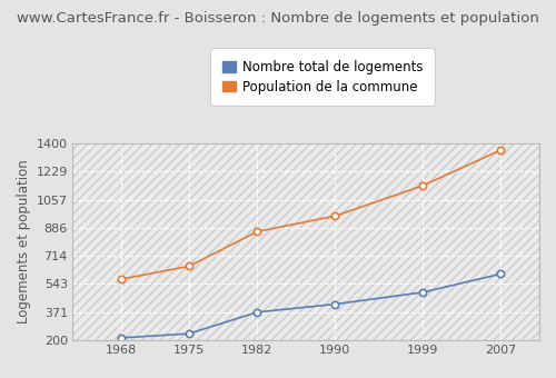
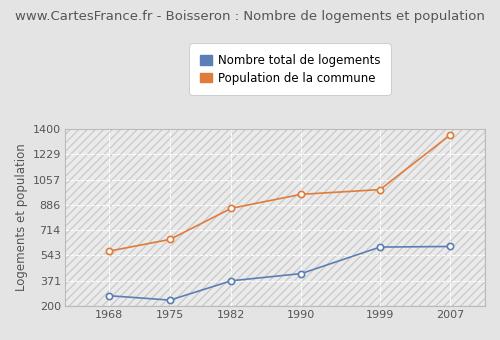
Nombre total de logements/1968: 210 -> 270
Nombre total de logements/1999: 490 -> 600
Population de la commune/1999: 1140 -> 990
